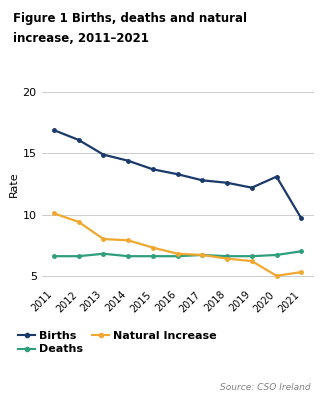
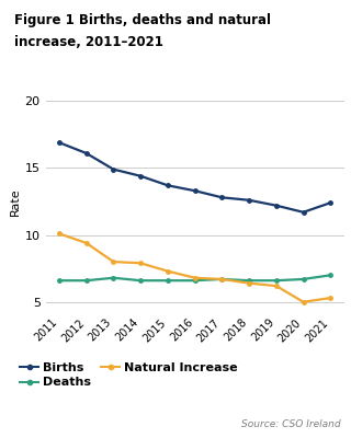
Births/2020: 13.1 -> 11.7
Births/2021: 9.7 -> 12.4
